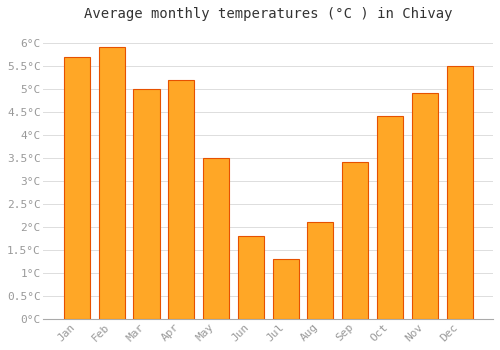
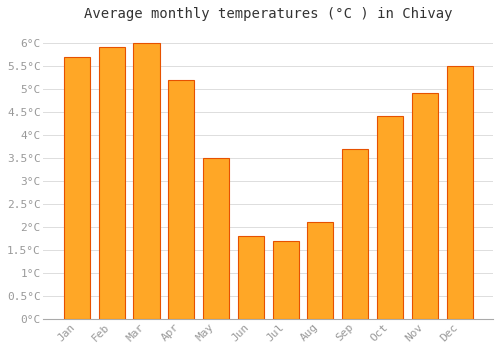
Mar: 5.0°C -> 6.0°C
Jul: 1.3°C -> 1.7°C
Sep: 3.4°C -> 3.7°C
